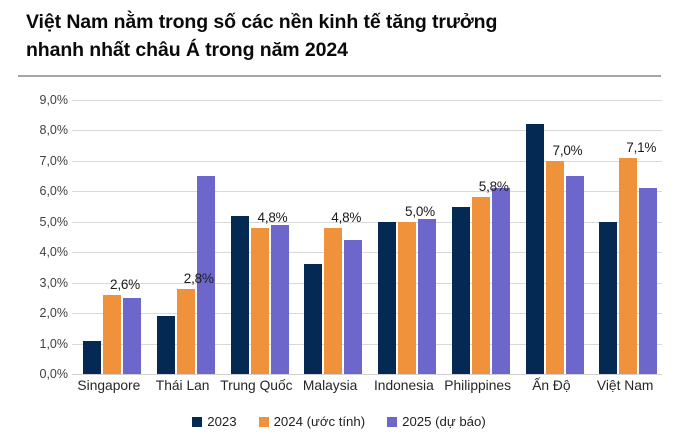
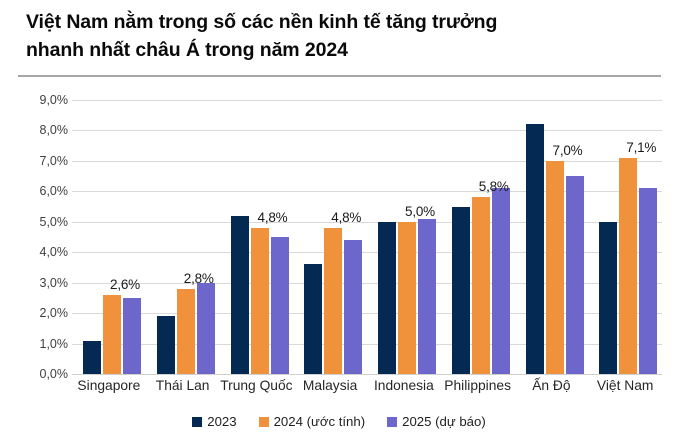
2025 (dự báo)/Thái Lan: 6,5% -> 3,0%
2025 (dự báo)/Trung Quốc: 4,9% -> 4,5%
